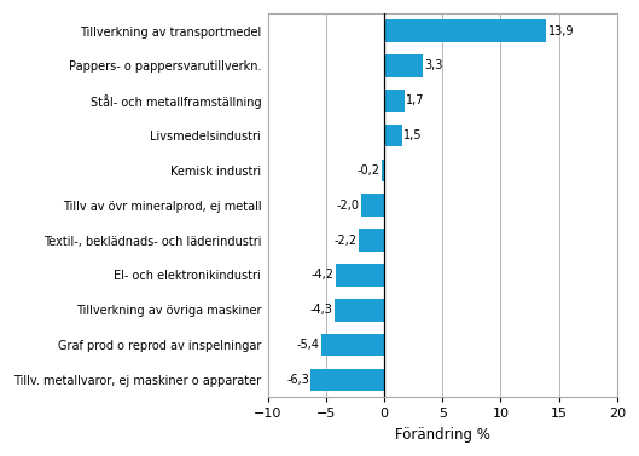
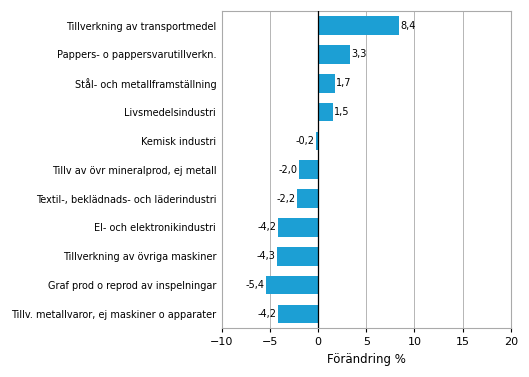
Tillverkning av transportmedel: 13,9 -> 8,4
Tillv. metallvaror, ej maskiner o apparater: -6,3 -> -4,2
